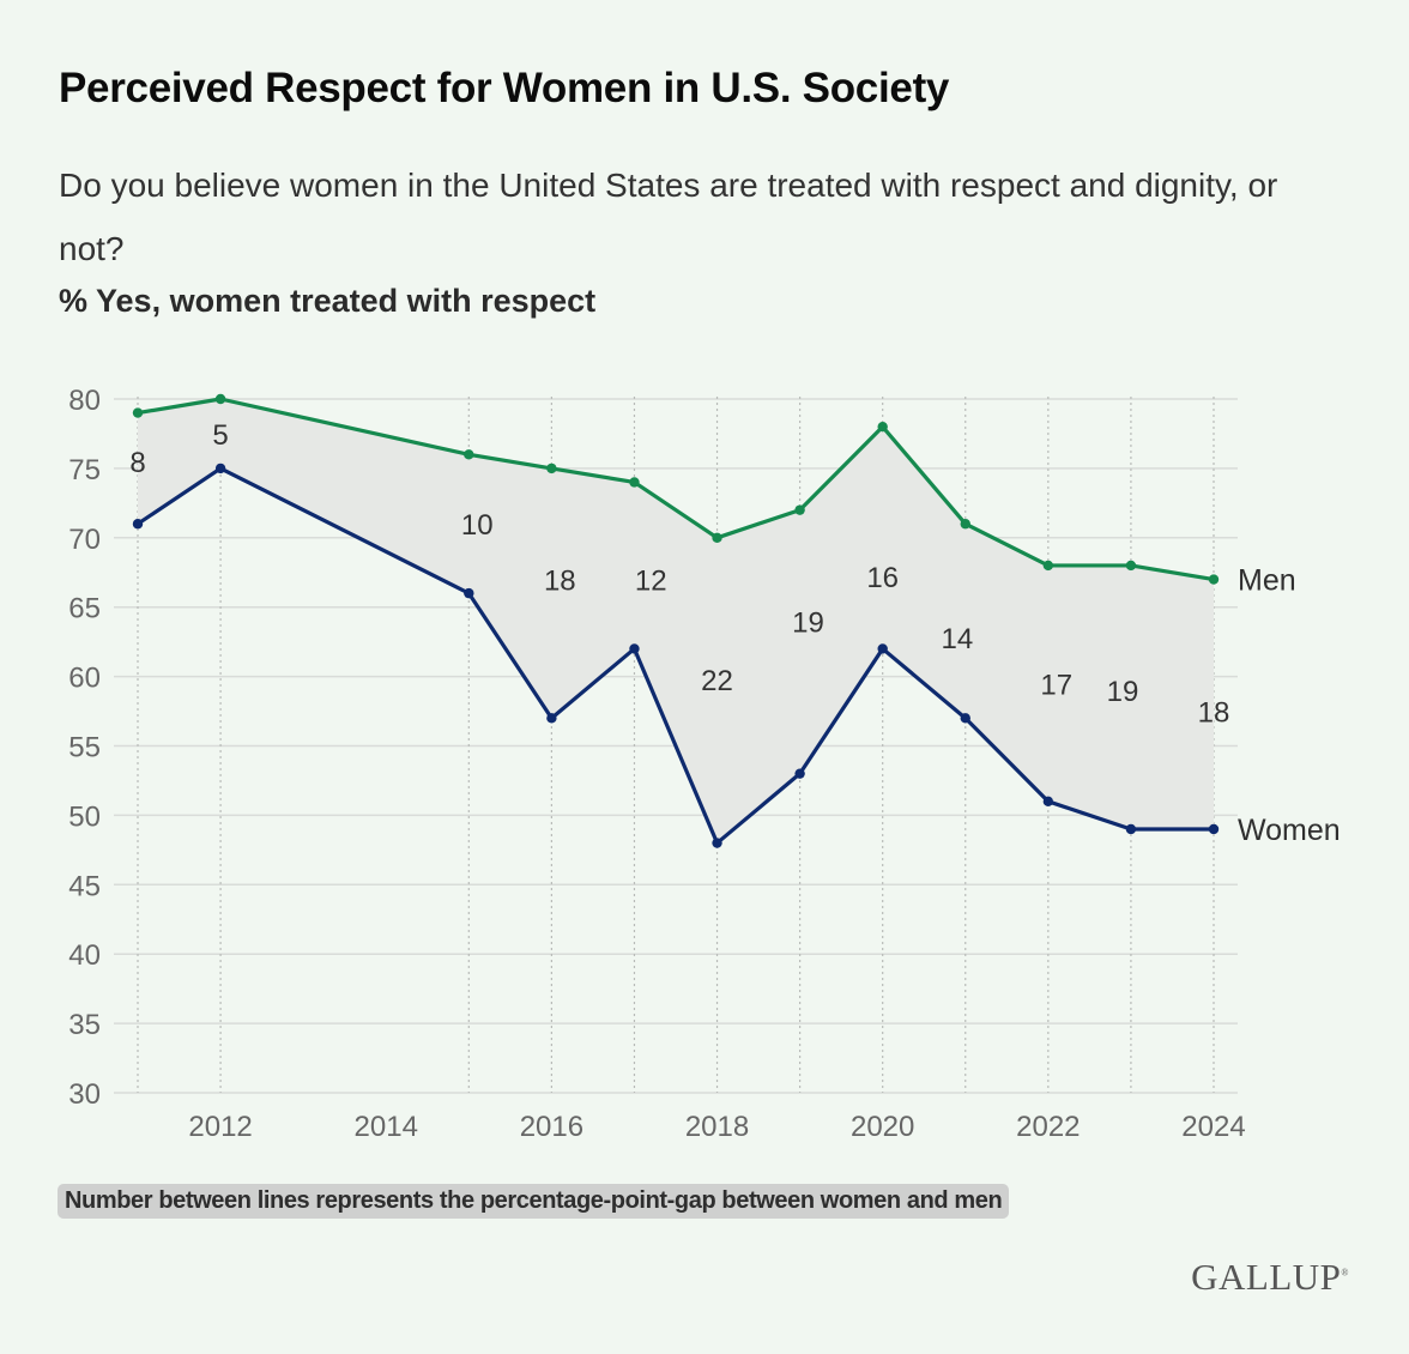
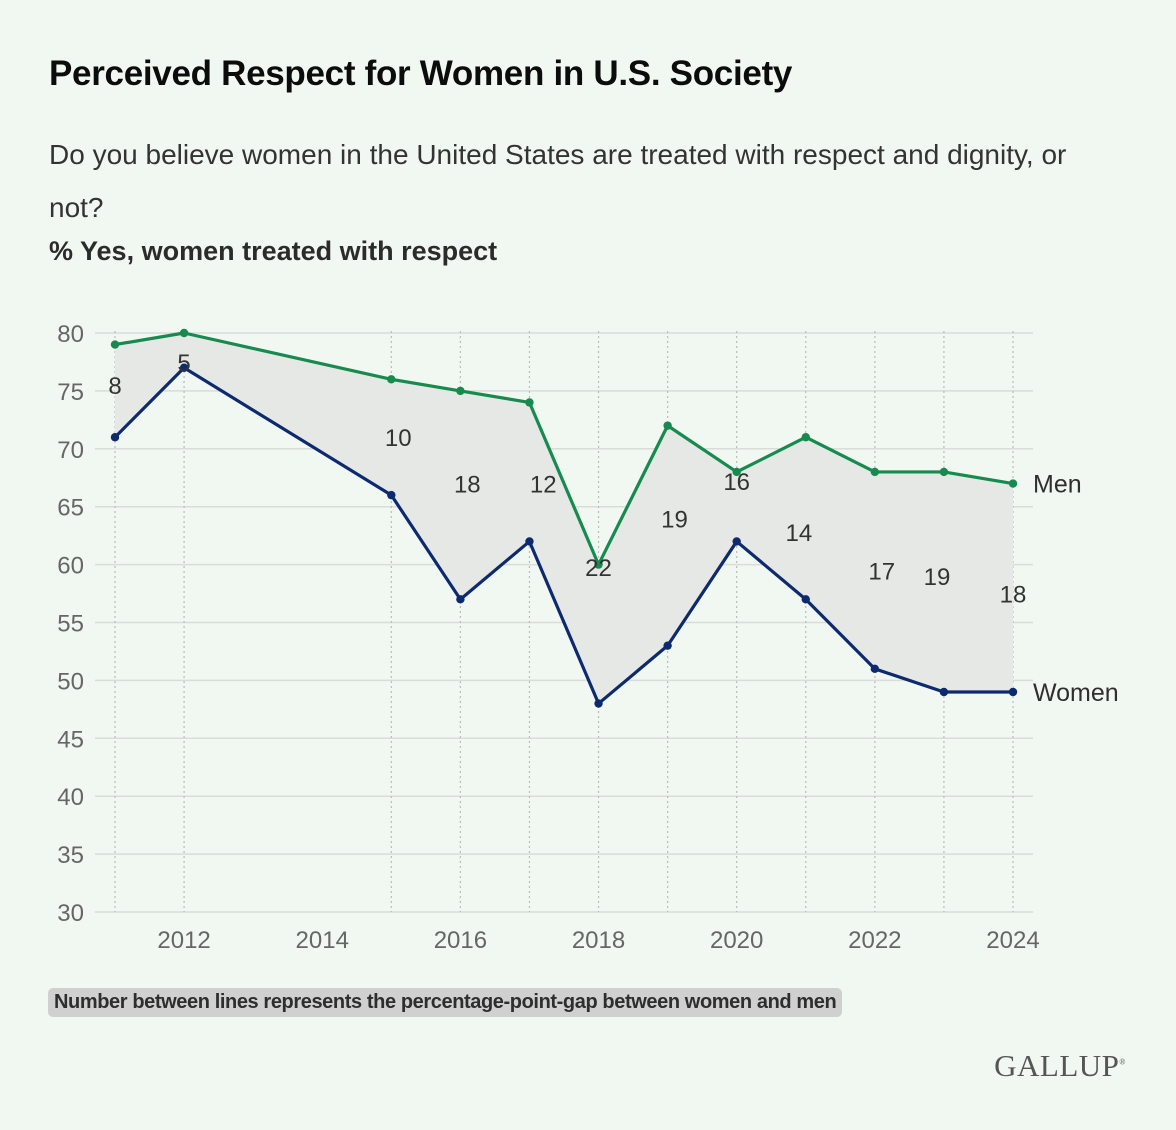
Women/2012: 75 -> 77
Men/2018: 70 -> 60
Men/2020: 78 -> 68
